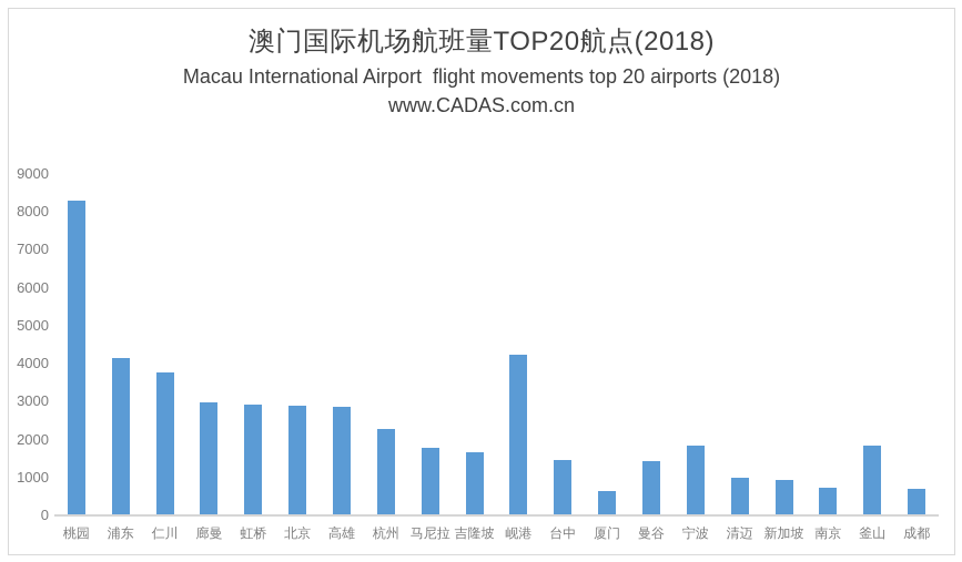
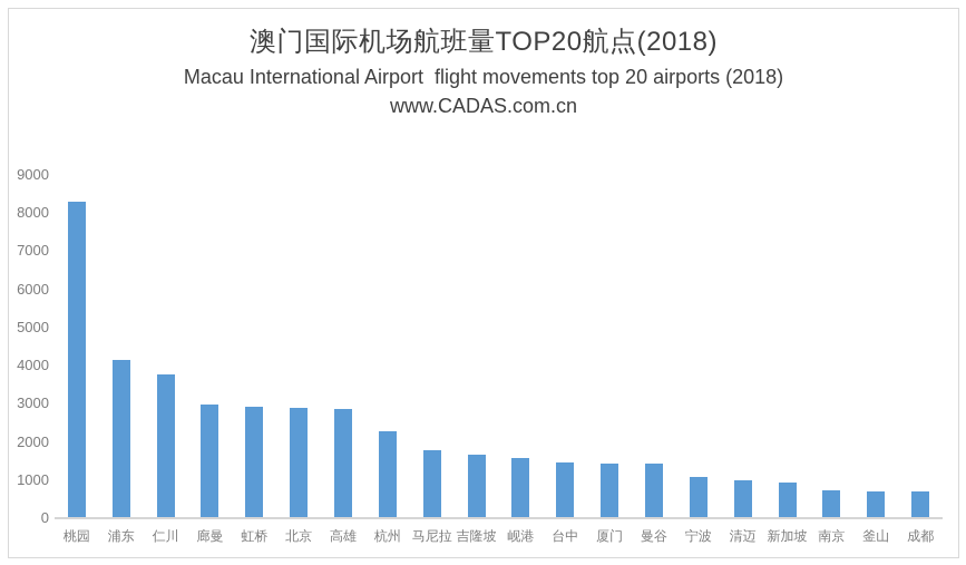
岘港: 4200 -> 1500
厦门: 600 -> 1400
宁波: 1800 -> 1000
釜山: 1800 -> 700
